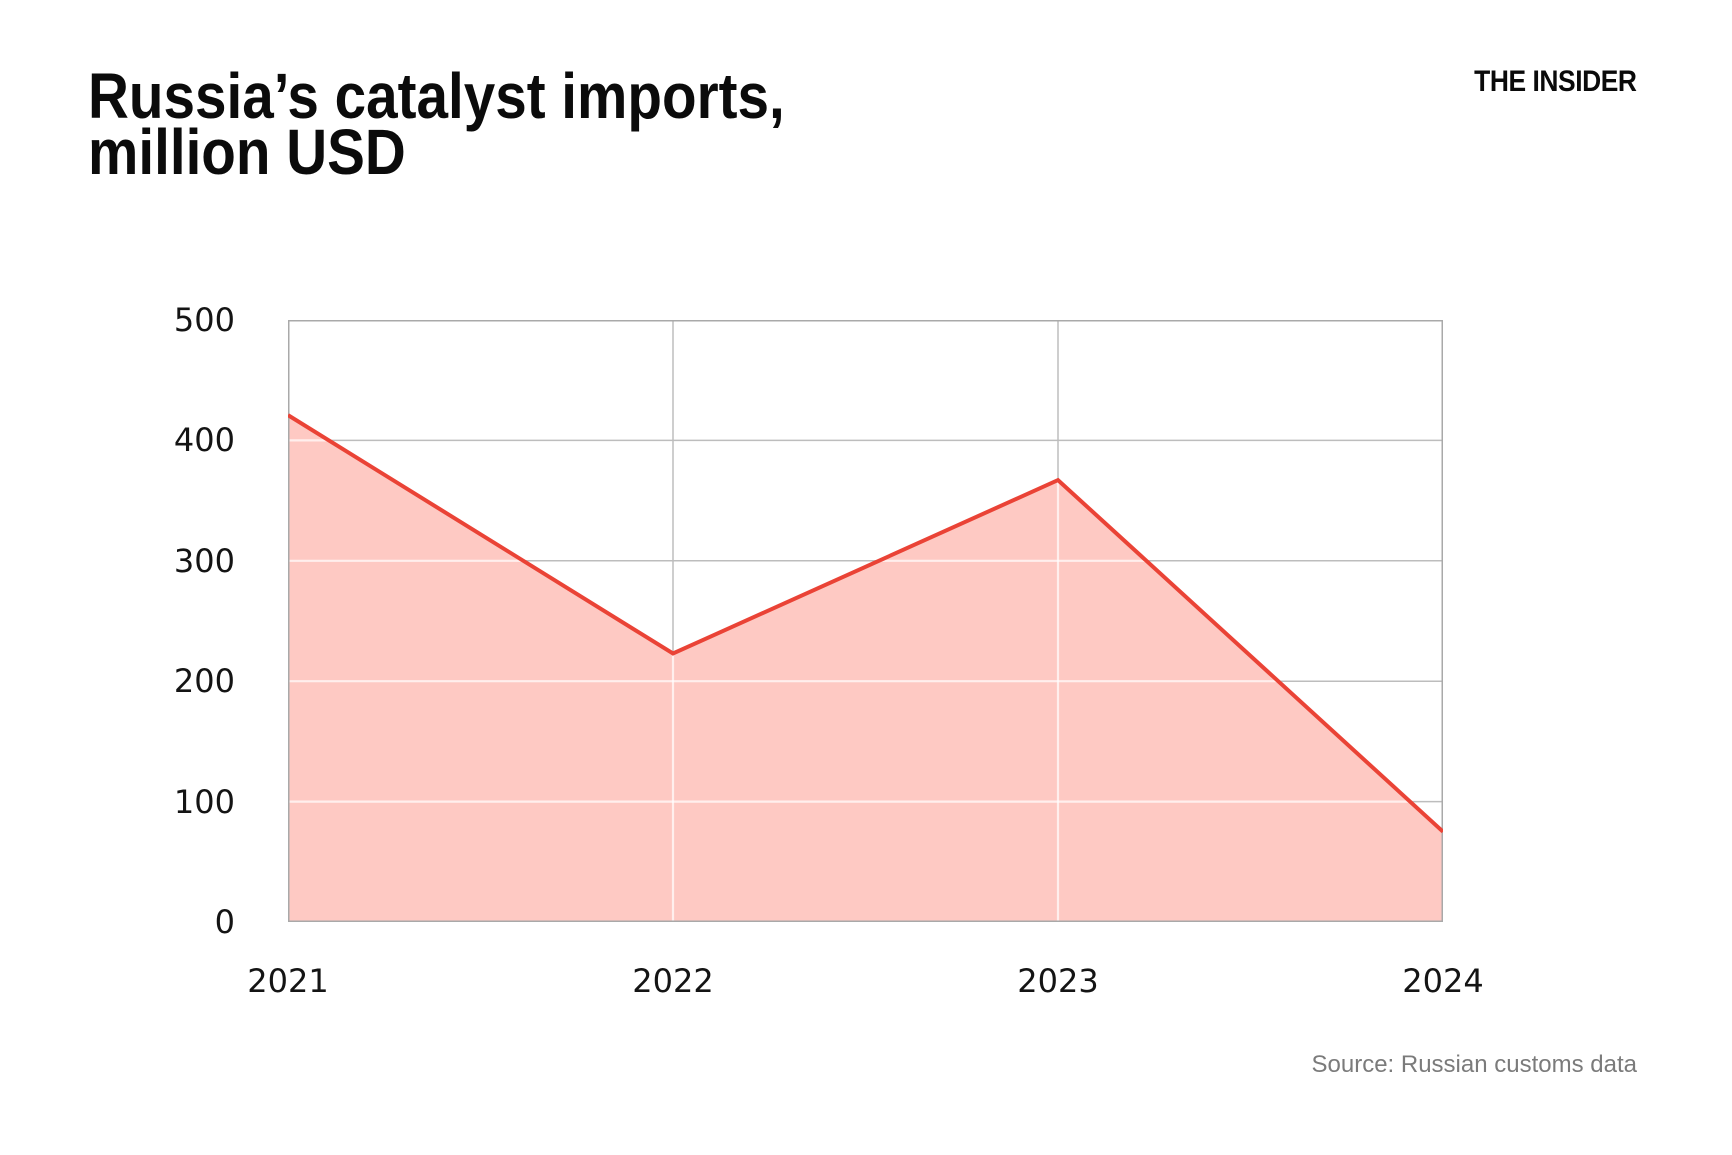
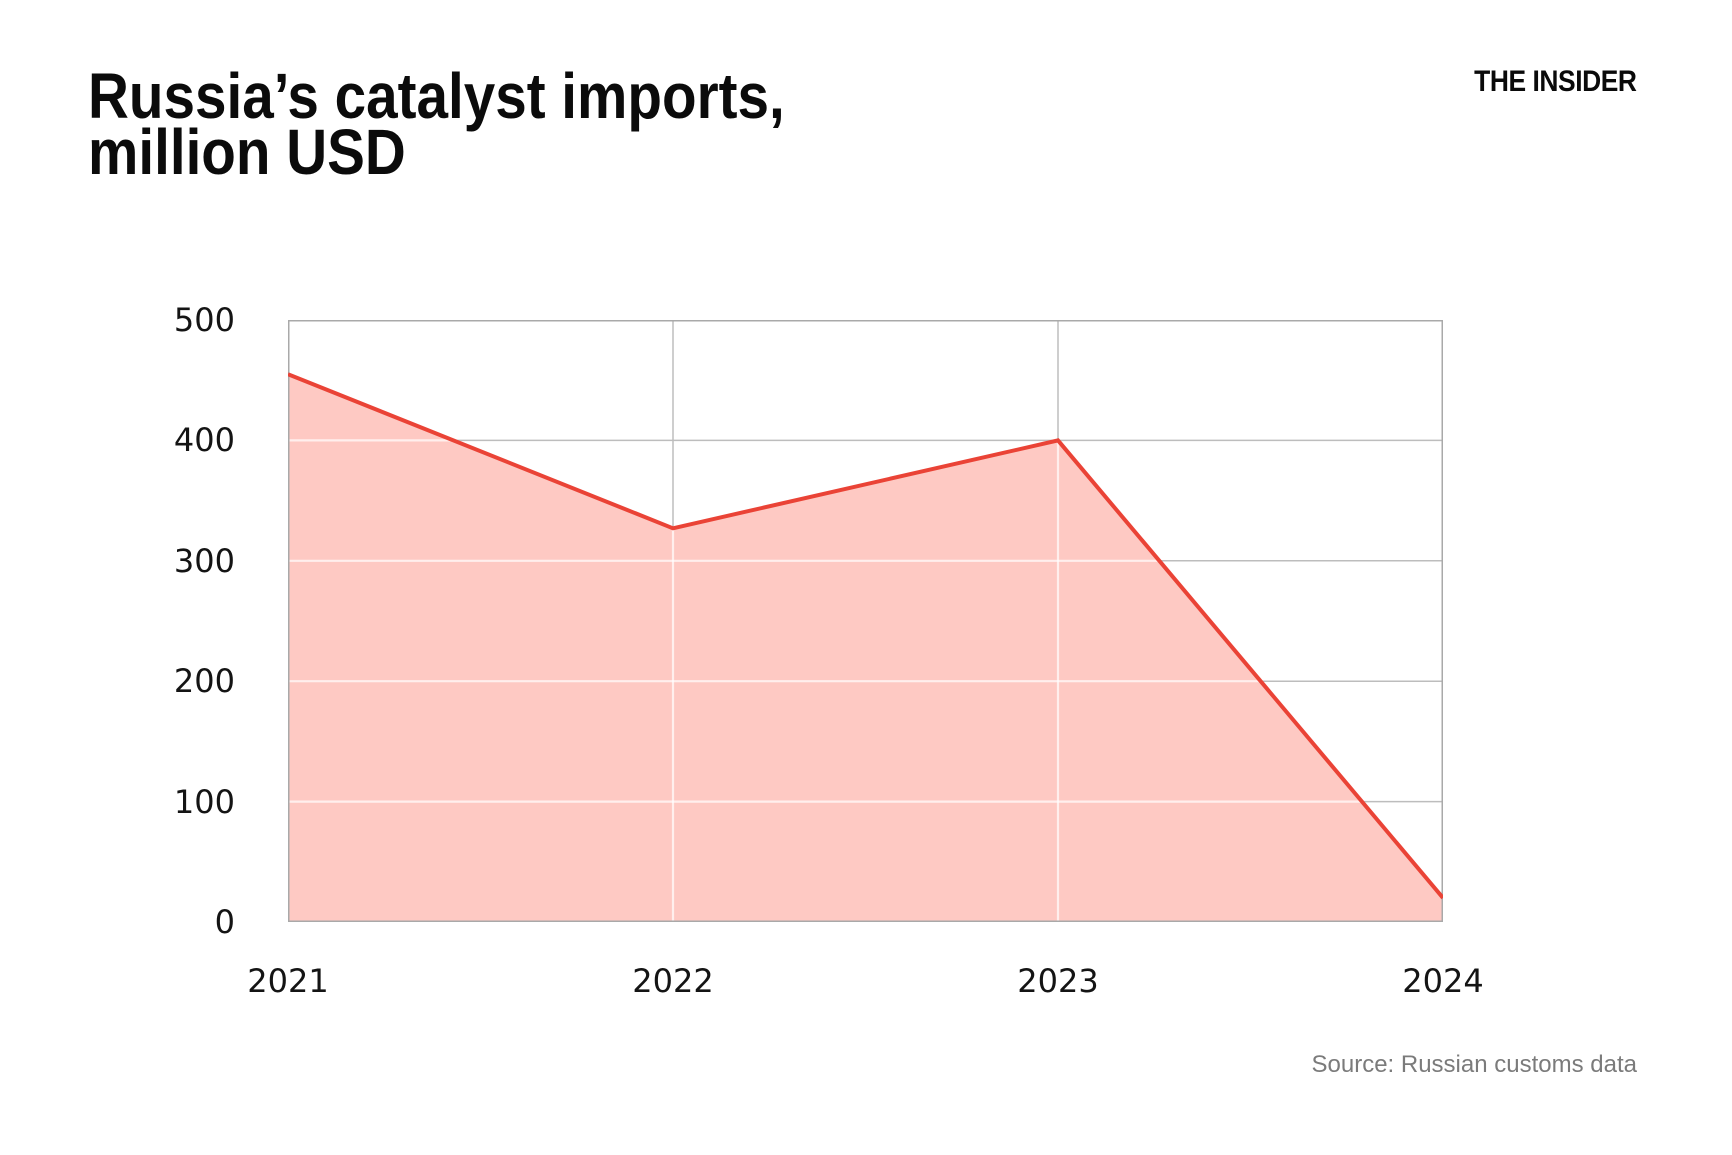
2021: 421 -> 455
2022: 223 -> 327
2023: 367 -> 400
2024: 75 -> 20
